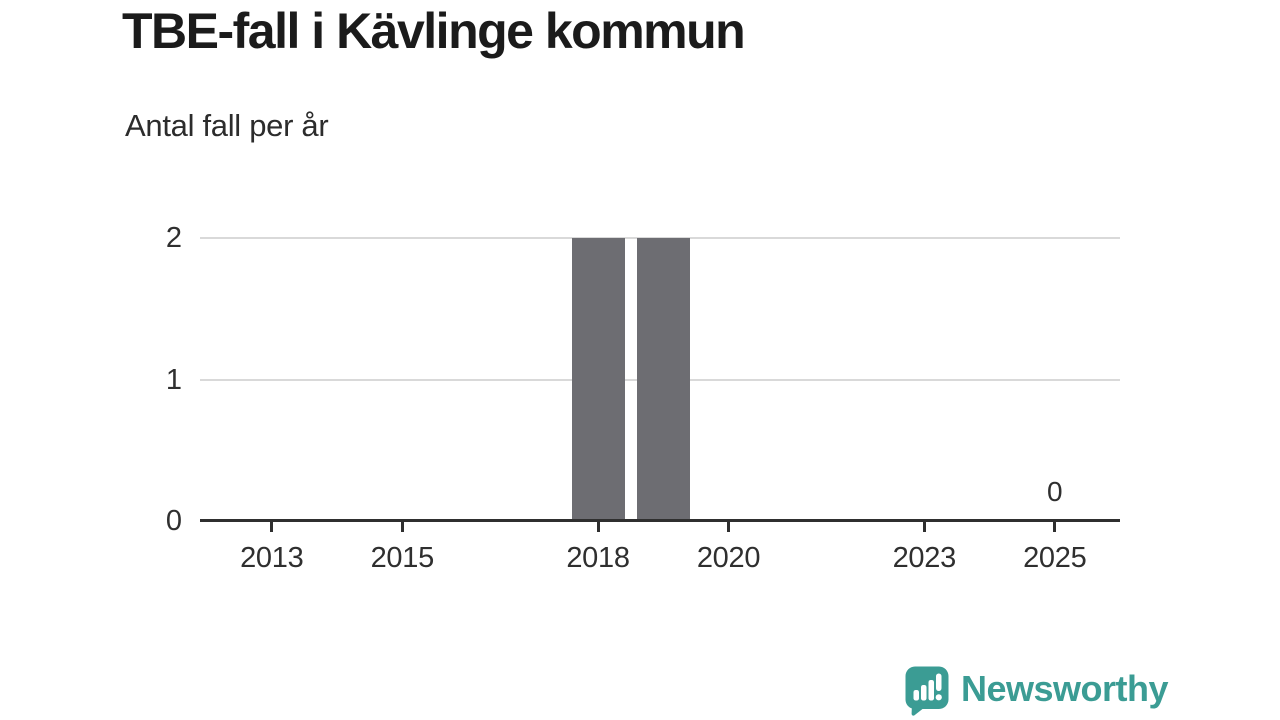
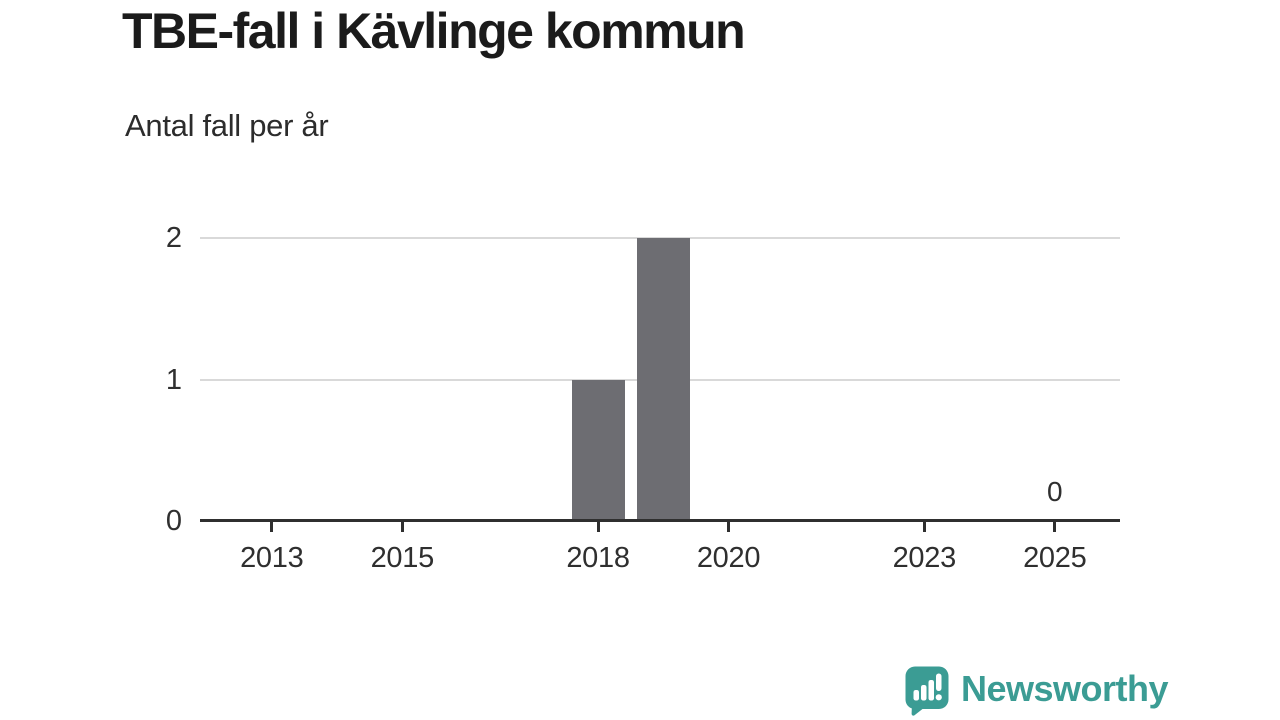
2018: 2 -> 1
